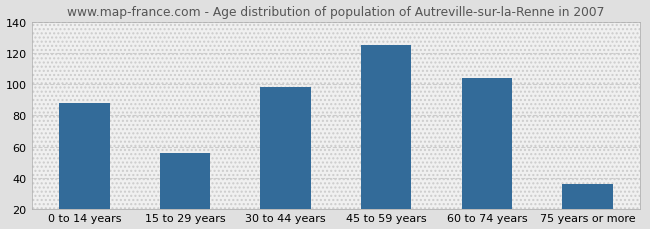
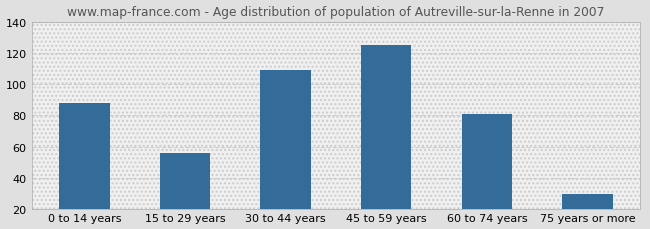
30 to 44 years: 98 -> 109
60 to 74 years: 104 -> 81
75 years or more: 36 -> 30
